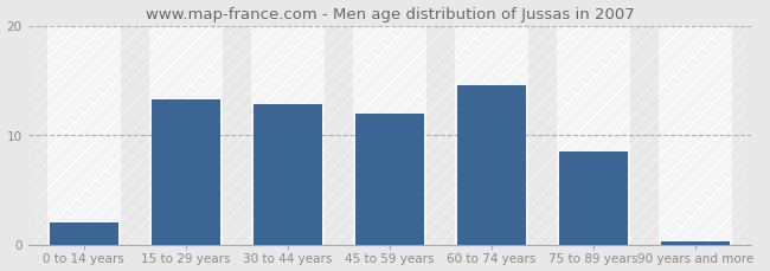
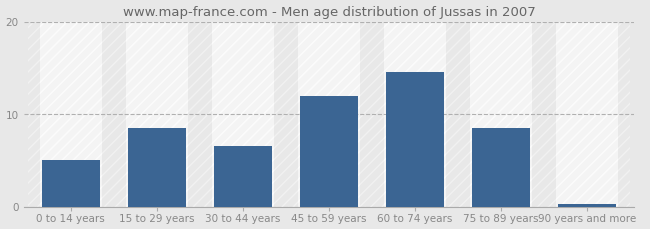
0 to 14 years: 2.0 -> 5.0
15 to 29 years: 13.2 -> 8.5
30 to 44 years: 12.8 -> 6.5
